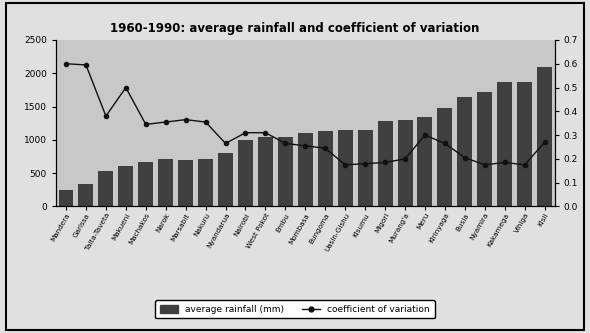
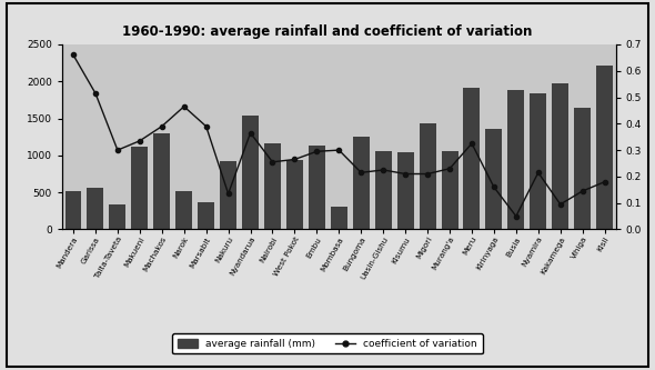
average rainfall (mm)/Mandera: 250 -> 520
coefficient of variation/Mandera: 0.600 -> 0.660
average rainfall (mm)/Garissa: 330 -> 560
coefficient of variation/Garissa: 0.595 -> 0.515
average rainfall (mm)/Taita-Taveta: 530 -> 340
coefficient of variation/Taita-Taveta: 0.380 -> 0.300
average rainfall (mm)/Makueni: 600 -> 1120
coefficient of variation/Makueni: 0.500 -> 0.335
average rainfall (mm)/Machakos: 670 -> 1300
coefficient of variation/Machakos: 0.345 -> 0.390
average rainfall (mm)/Narok: 720 -> 520
coefficient of variation/Narok: 0.355 -> 0.465
average rainfall (mm)/Marsabit: 700 -> 360
coefficient of variation/Marsabit: 0.365 -> 0.390
average rainfall (mm)/Nakuru: 720 -> 920
coefficient of variation/Nakuru: 0.355 -> 0.135
average rainfall (mm)/Nyandarua: 800 -> 1540
coefficient of variation/Nyandarua: 0.265 -> 0.365
average rainfall (mm)/Nairobi: 1000 -> 1160
coefficient of variation/Nairobi: 0.310 -> 0.255
average rainfall (mm)/West Pokot: 1050 -> 940
coefficient of variation/West Pokot: 0.310 -> 0.265
average rainfall (mm)/Embu: 1050 -> 1140
coefficient of variation/Embu: 0.265 -> 0.295
average rainfall (mm)/Mombasa: 1100 -> 300
coefficient of variation/Mombasa: 0.255 -> 0.300
average rainfall (mm)/Bungoma: 1130 -> 1260
coefficient of variation/Bungoma: 0.245 -> 0.215
average rainfall (mm)/Uasin-Gishu: 1150 -> 1060
coefficient of variation/Uasin-Gishu: 0.175 -> 0.225
average rainfall (mm)/Kisumu: 1150 -> 1040
coefficient of variation/Kisumu: 0.180 -> 0.210
average rainfall (mm)/Migori: 1290 -> 1440
coefficient of variation/Migori: 0.185 -> 0.210
average rainfall (mm)/Murang'a: 1300 -> 1060
coefficient of variation/Murang'a: 0.200 -> 0.230
average rainfall (mm)/Meru: 1350 -> 1920
coefficient of variation/Meru: 0.300 -> 0.325
average rainfall (mm)/Kirinyaga: 1480 -> 1360
coefficient of variation/Kirinyaga: 0.265 -> 0.160
average rainfall (mm)/Busia: 1650 -> 1880
coefficient of variation/Busia: 0.205 -> 0.050
average rainfall (mm)/Nyamira: 1720 -> 1840
coefficient of variation/Nyamira: 0.175 -> 0.215
average rainfall (mm)/Kakamega: 1870 -> 1980
coefficient of variation/Kakamega: 0.185 -> 0.095
average rainfall (mm)/Vihiga: 1870 -> 1640
coefficient of variation/Vihiga: 0.175 -> 0.145
average rainfall (mm)/Kisii: 2100 -> 2220
coefficient of variation/Kisii: 0.270 -> 0.180
